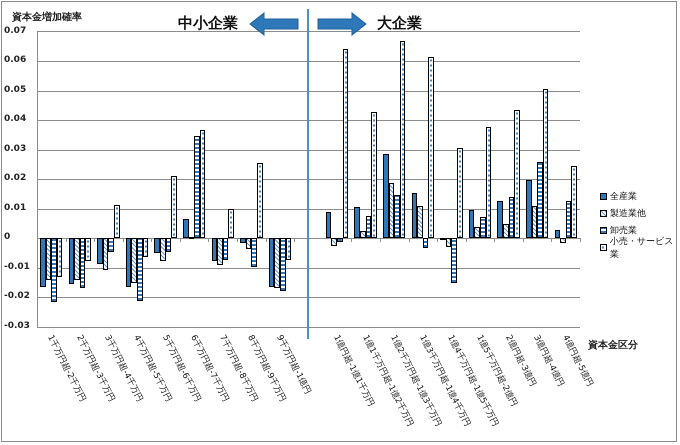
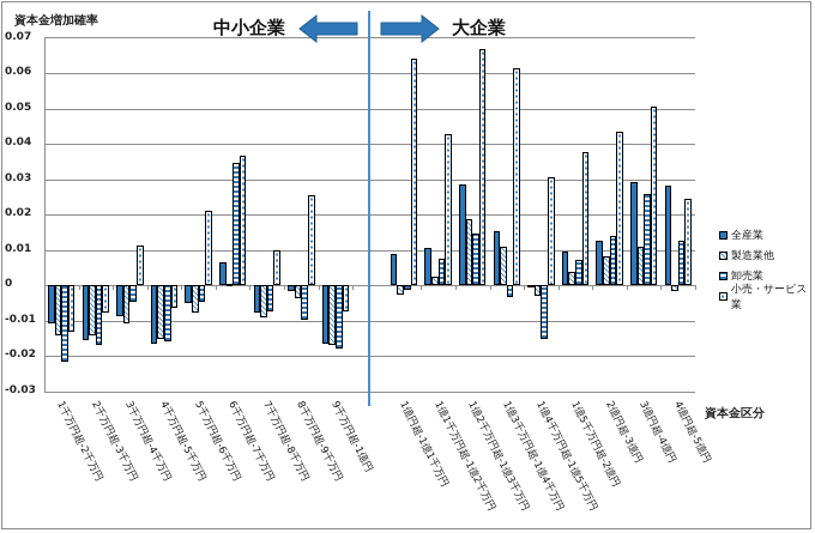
全産業/1千万円超-2千万円: -0.017 -> -0.011
卸売業/4千万円超-5千万円: -0.021 -> -0.016
製造業他/2億円超-3億円: 0.005 -> 0.008
全産業/3億円超-4億円: 0.019 -> 0.029
全産業/4億円超-5億円: 0.003 -> 0.028
